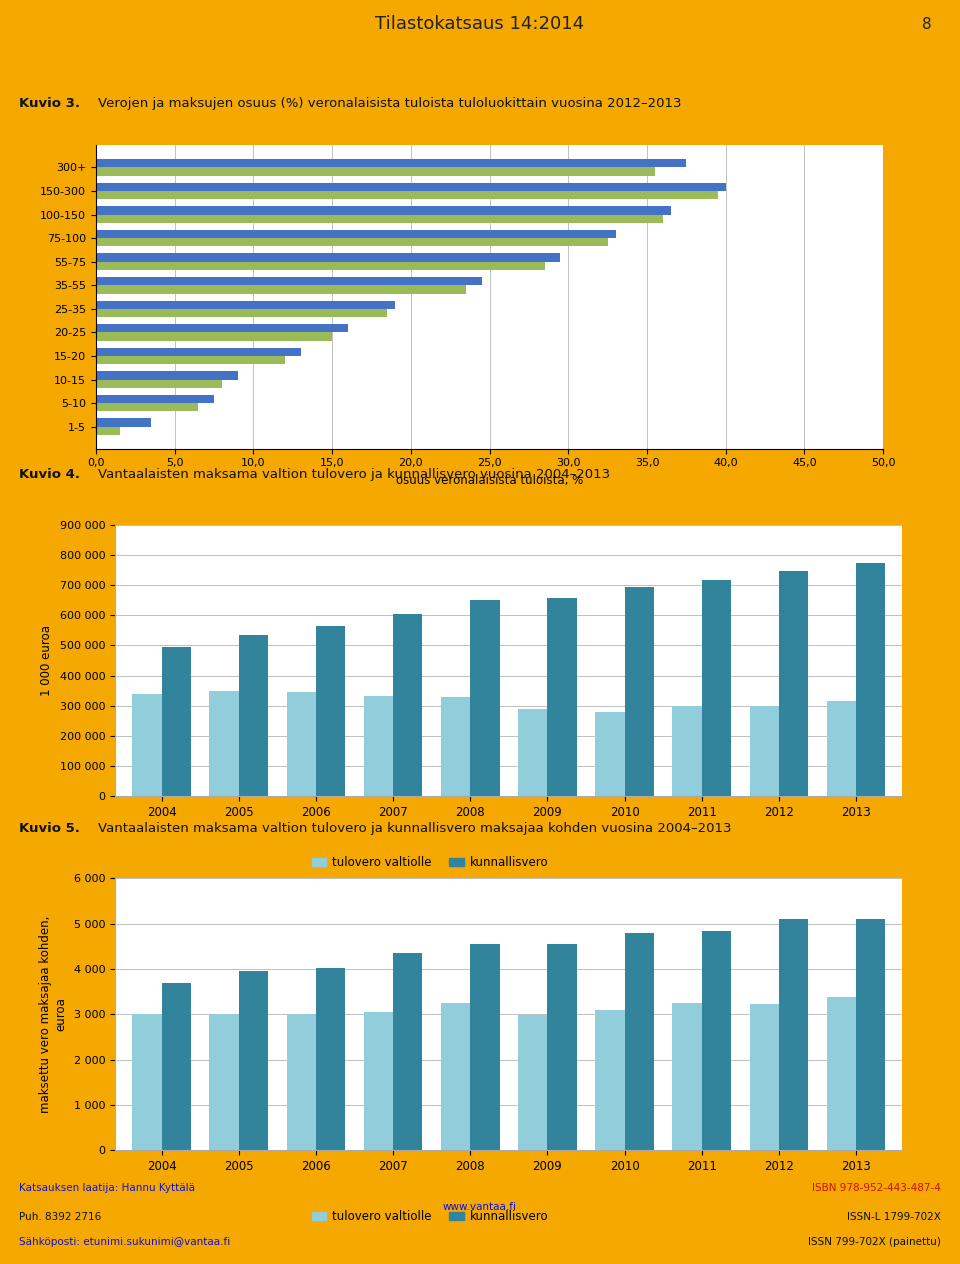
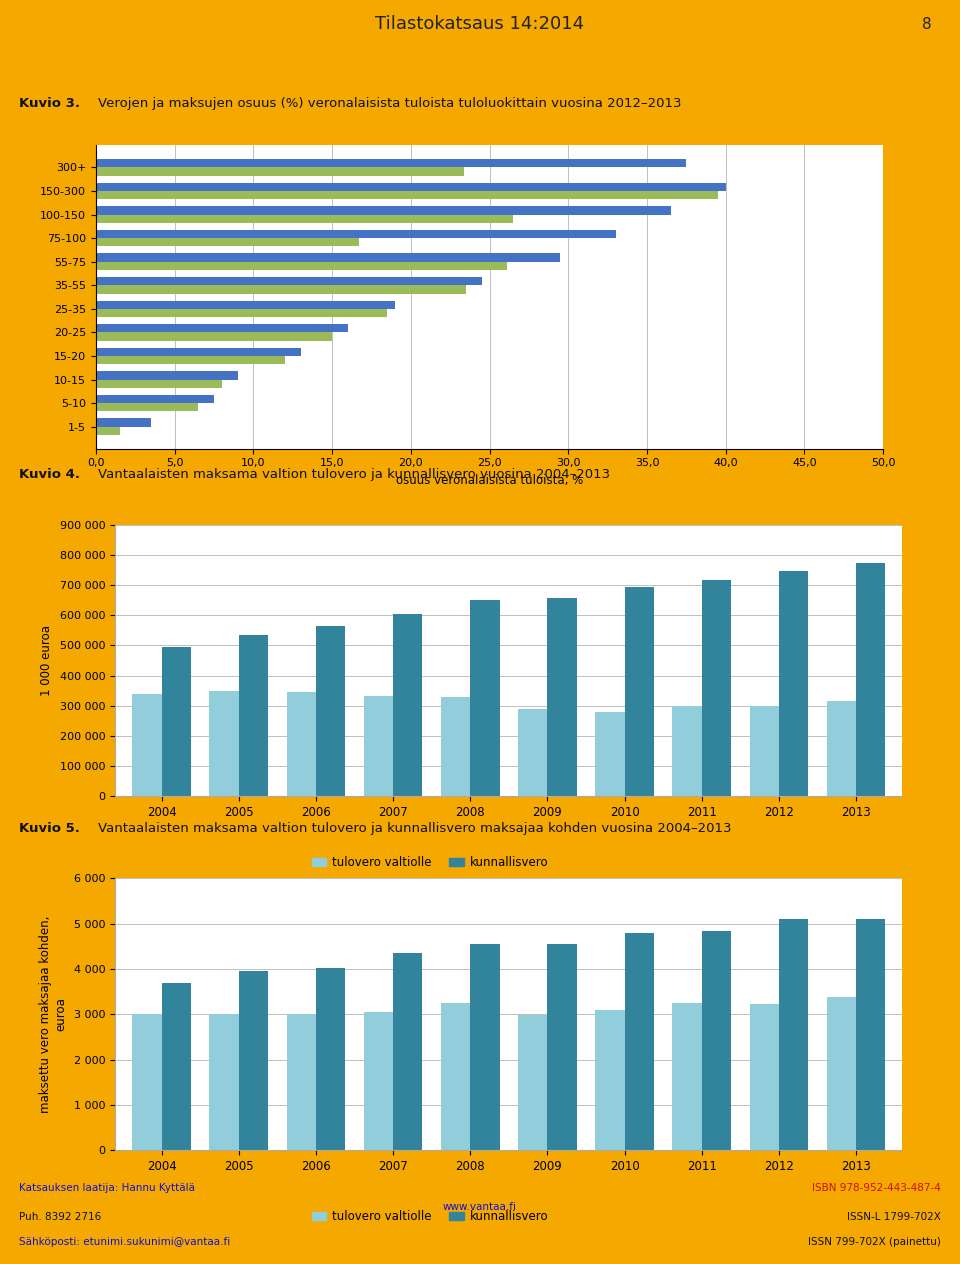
2012/300+: 35,5 -> 23,4
2012/100-150: 36,0 -> 26,5
2012/75-100: 32,5 -> 16,7
2012/55-75: 28,5 -> 26,1
